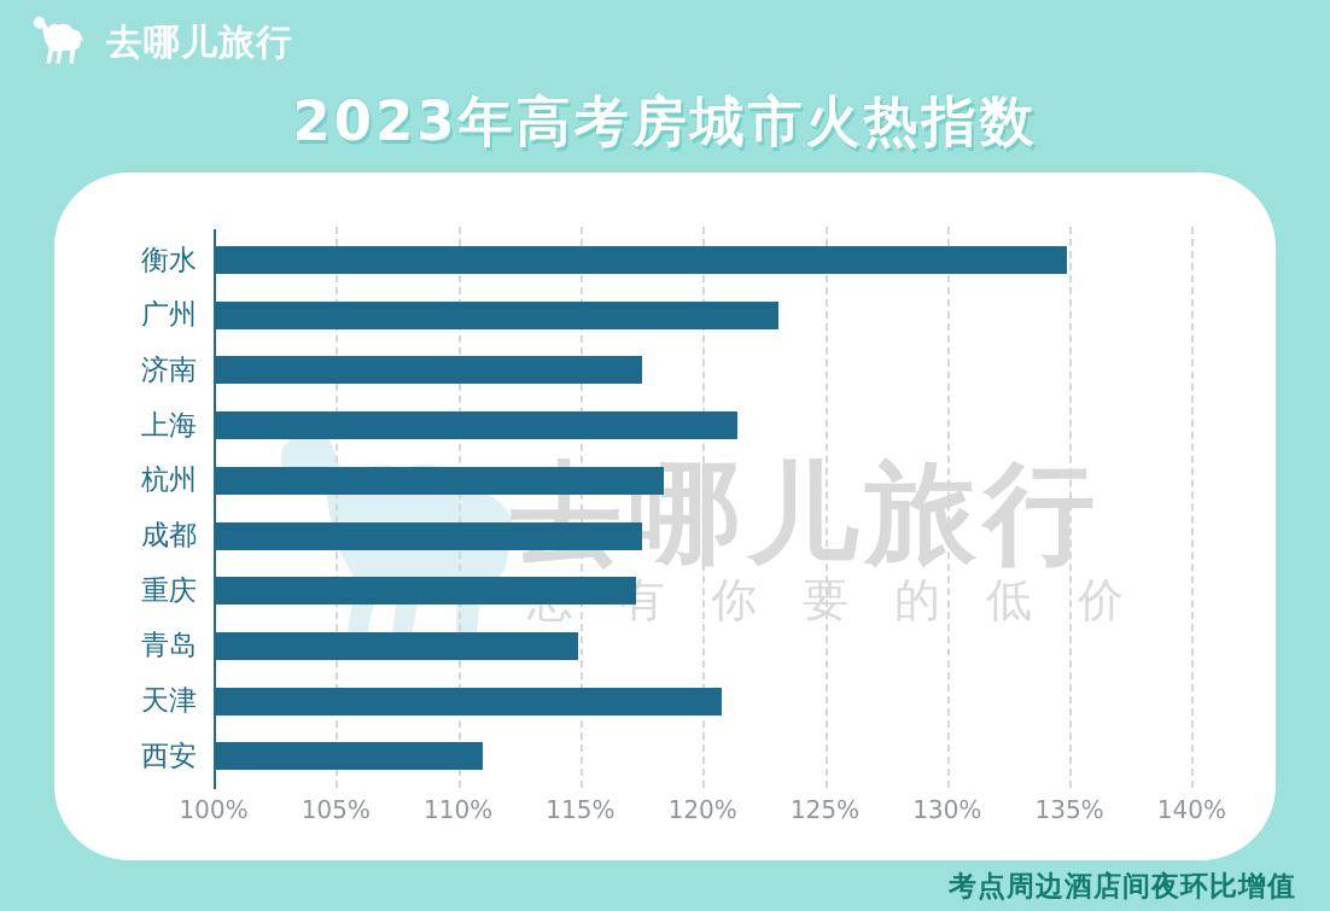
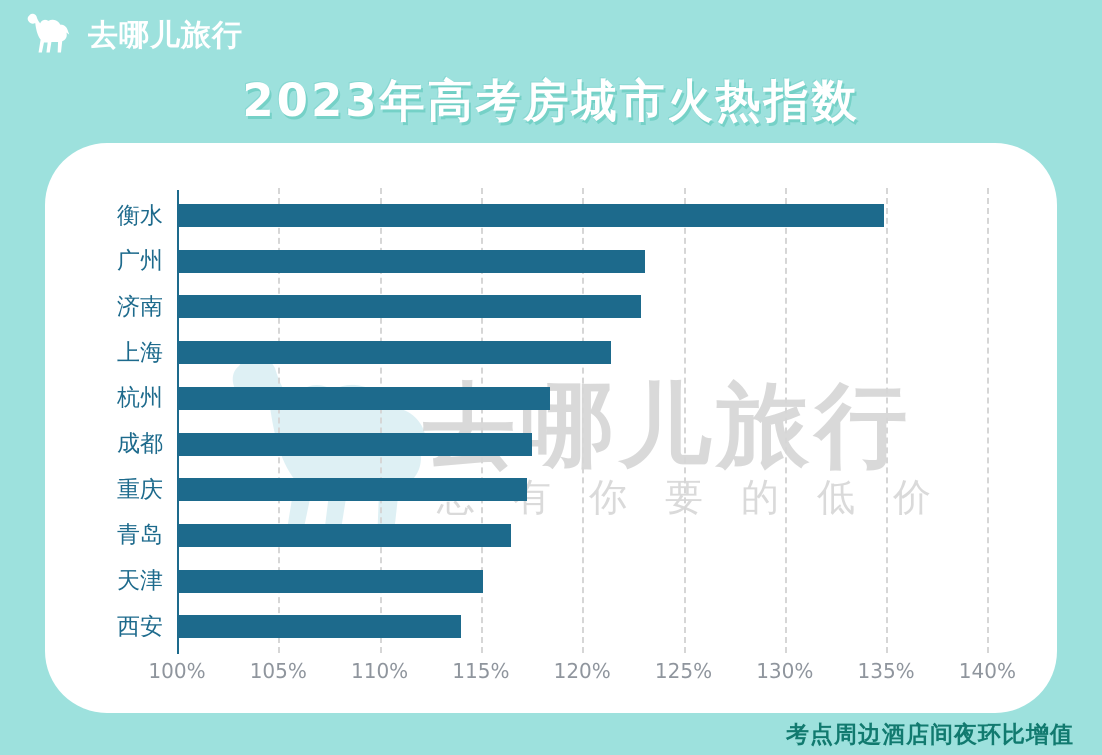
济南: 117.4% -> 122.8%
青岛: 114.8% -> 116.4%
天津: 120.7% -> 115.0%
西安: 110.9% -> 113.9%
